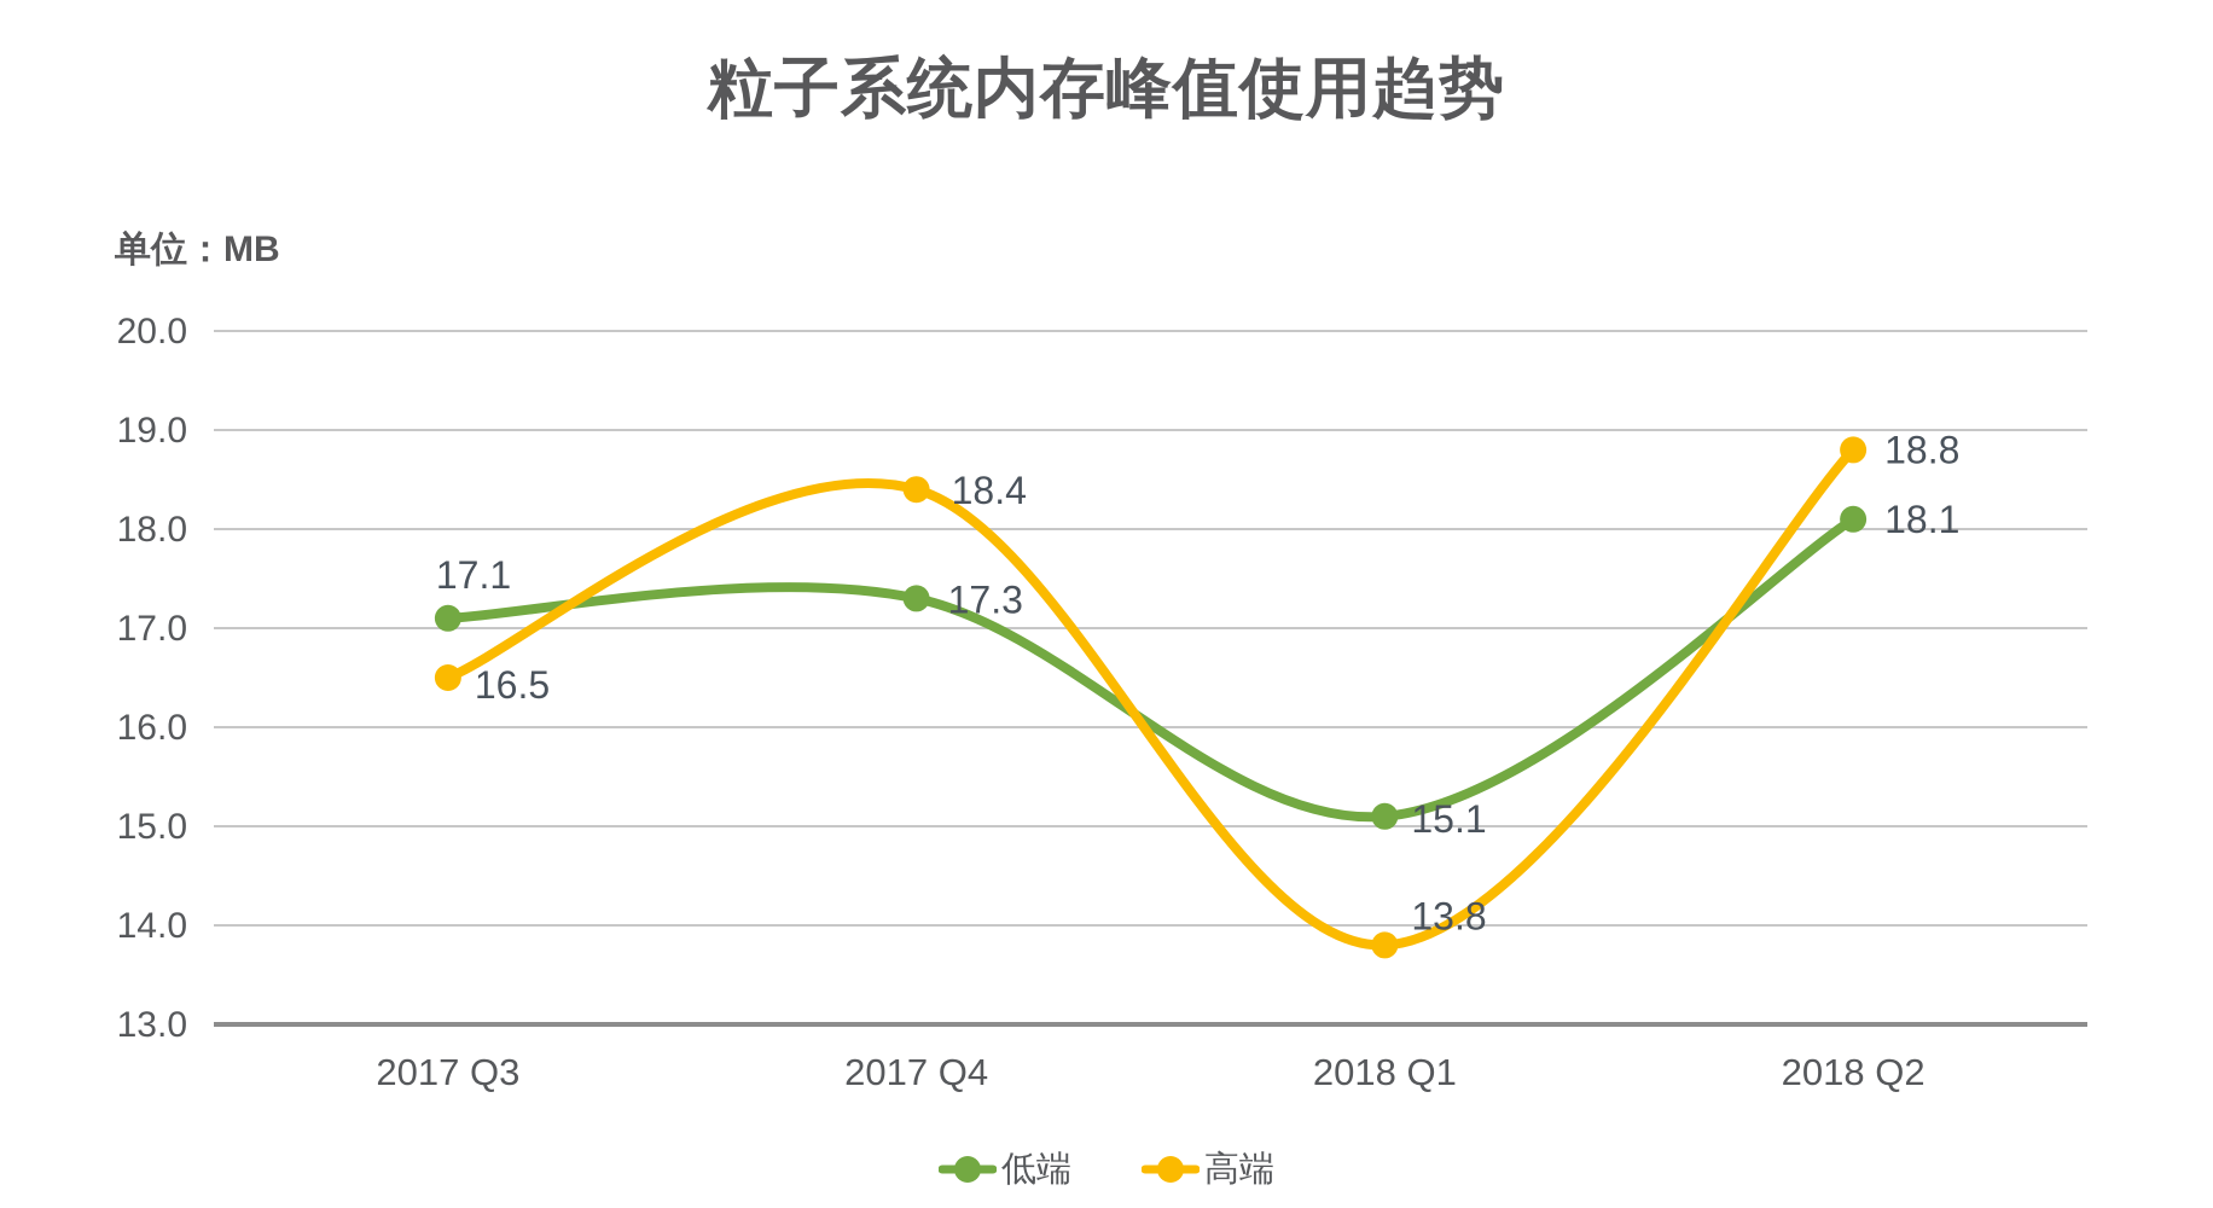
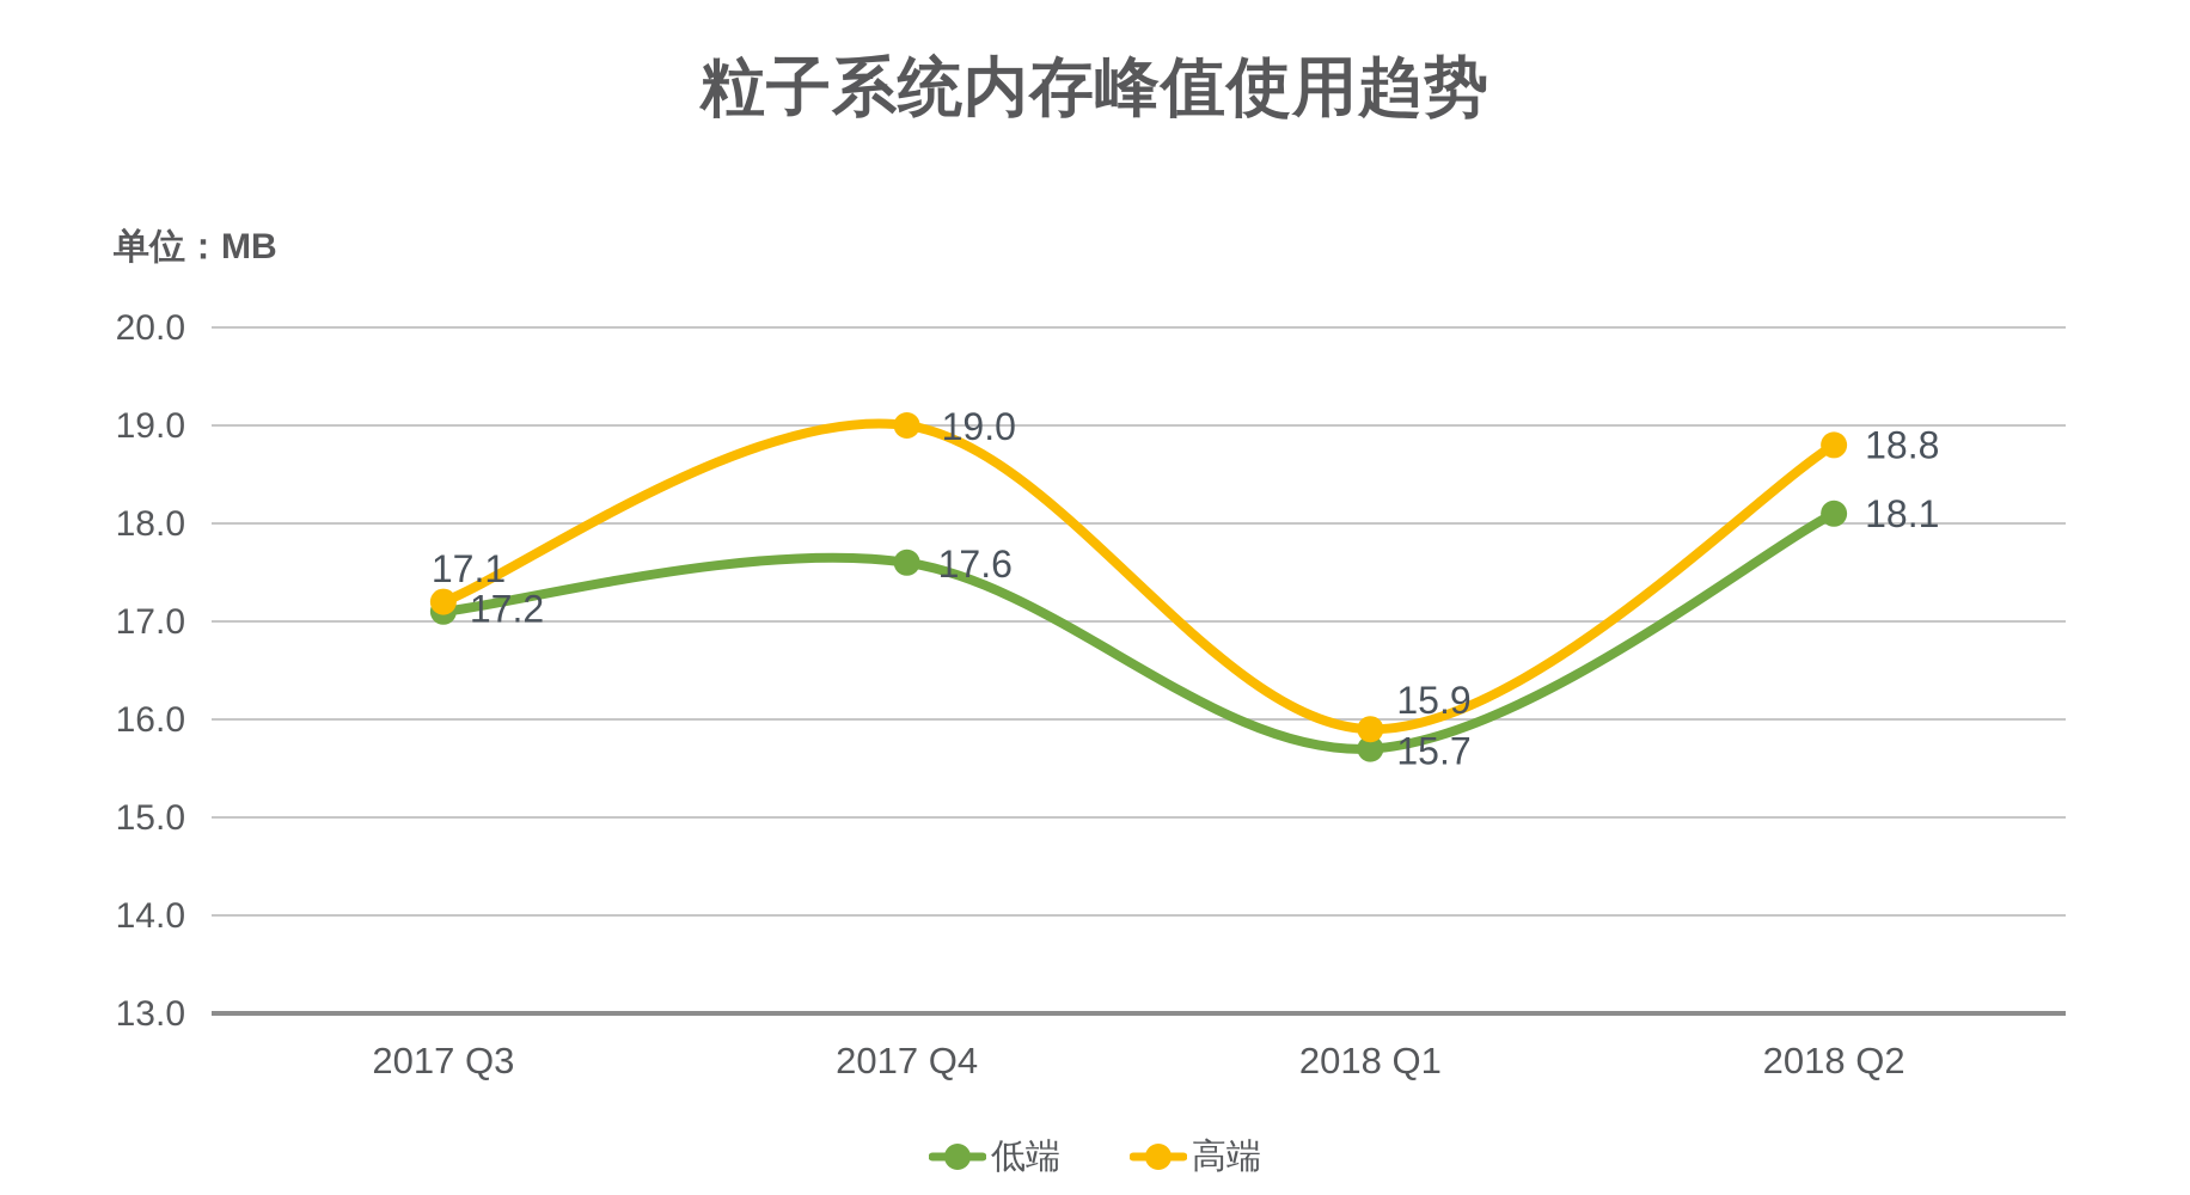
高端/2017 Q3: 16.5 -> 17.2
低端/2017 Q4: 17.3 -> 17.6
高端/2017 Q4: 18.4 -> 19.0
低端/2018 Q1: 15.1 -> 15.7
高端/2018 Q1: 13.8 -> 15.9
